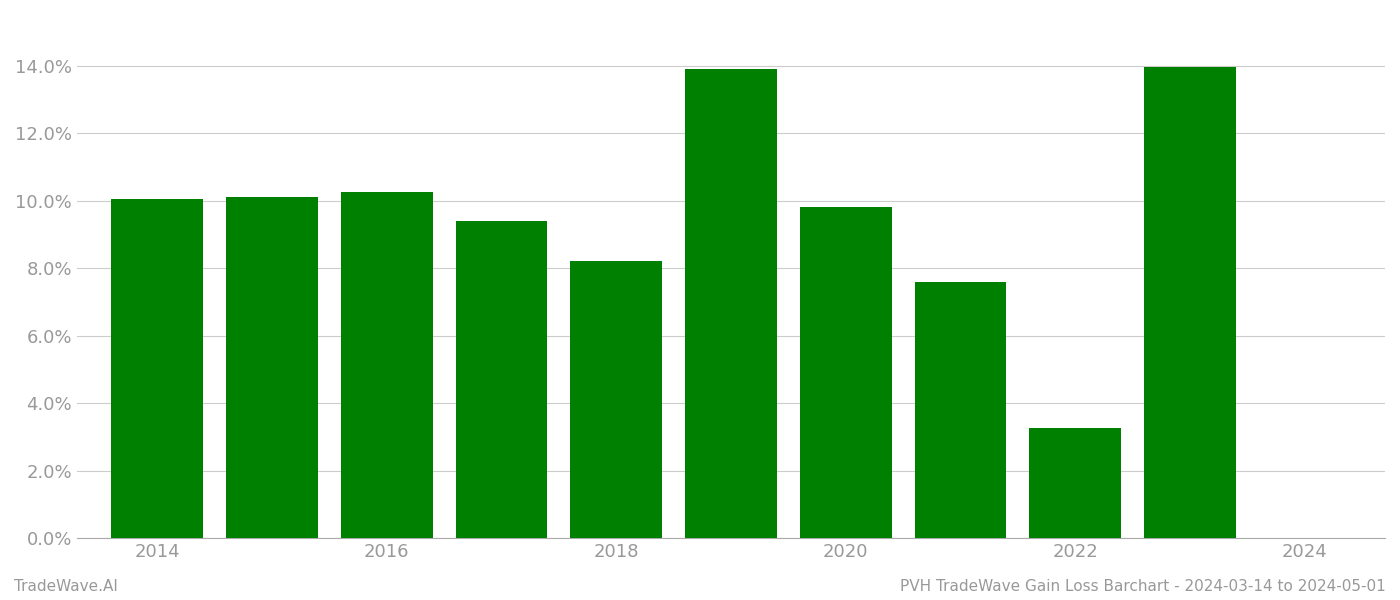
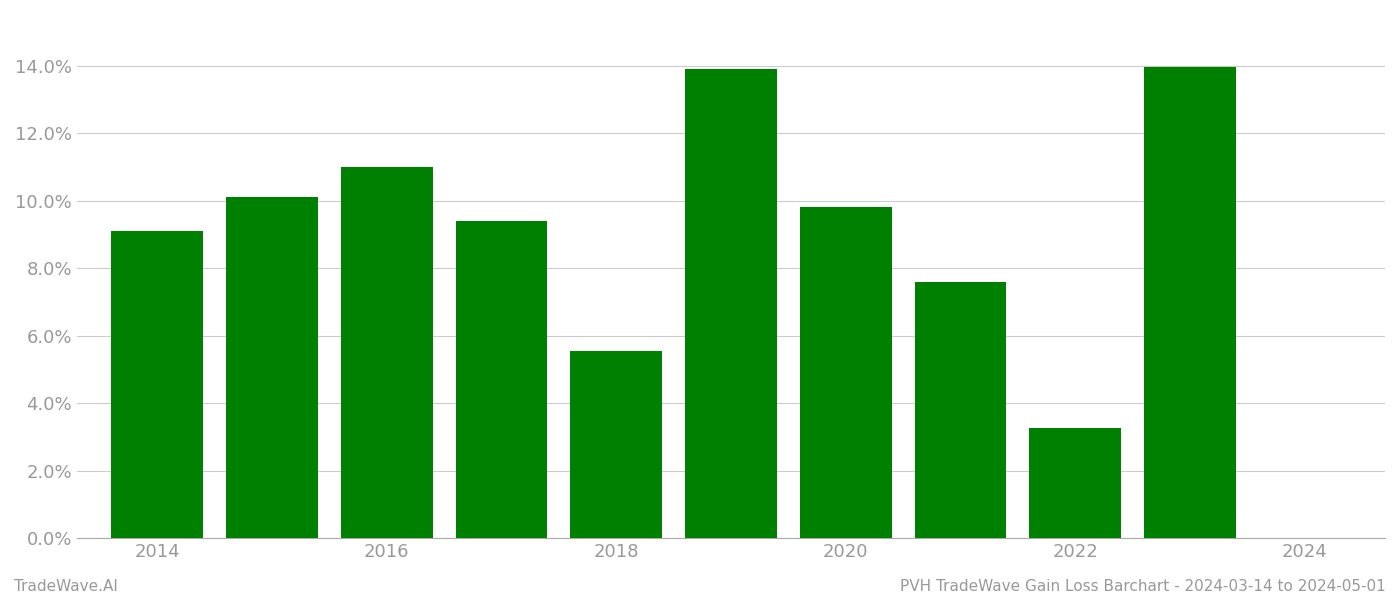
2014: 10.05% -> 9.10%
2016: 10.25% -> 11.00%
2018: 8.20% -> 5.55%
